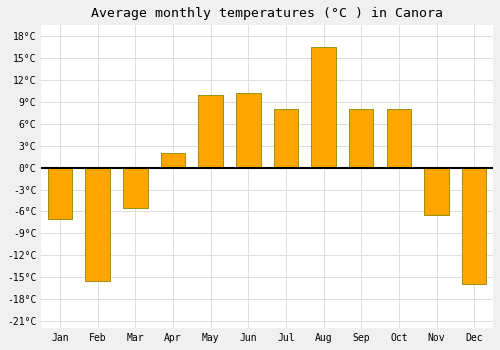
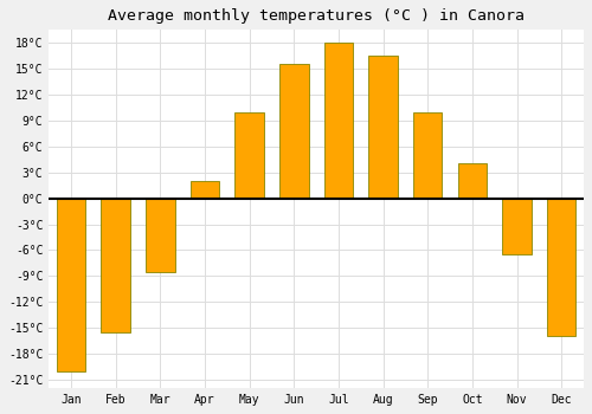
Jan: -7.0°C -> -20.0°C
Mar: -5.6°C -> -8.5°C
Jun: 10.2°C -> 15.5°C
Jul: 8.0°C -> 18.0°C
Sep: 8.0°C -> 10.0°C
Oct: 8.0°C -> 4.0°C
